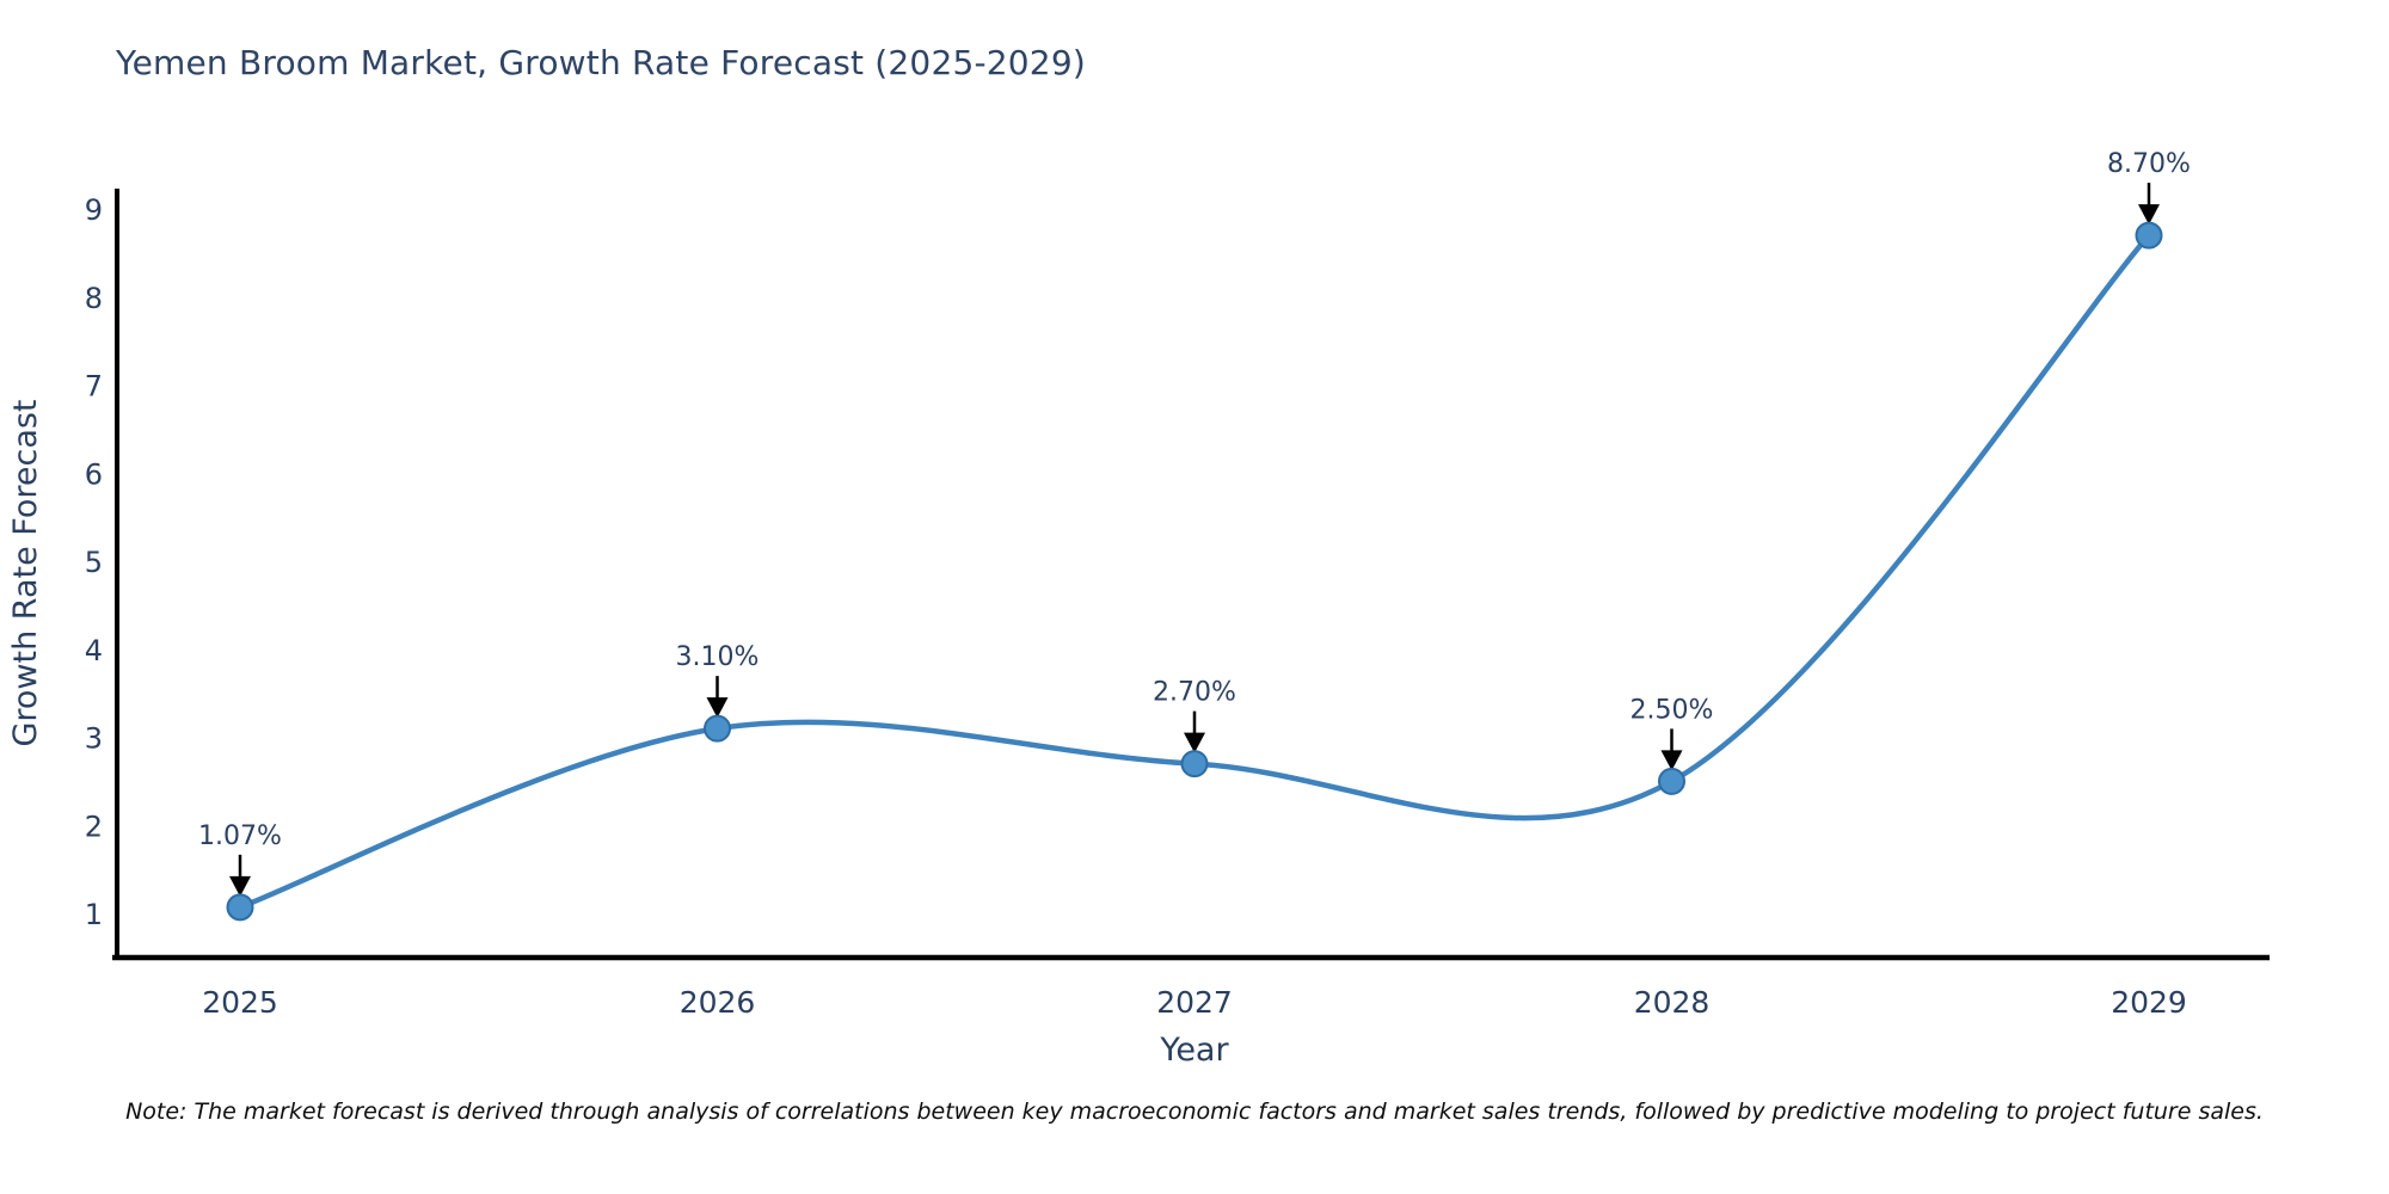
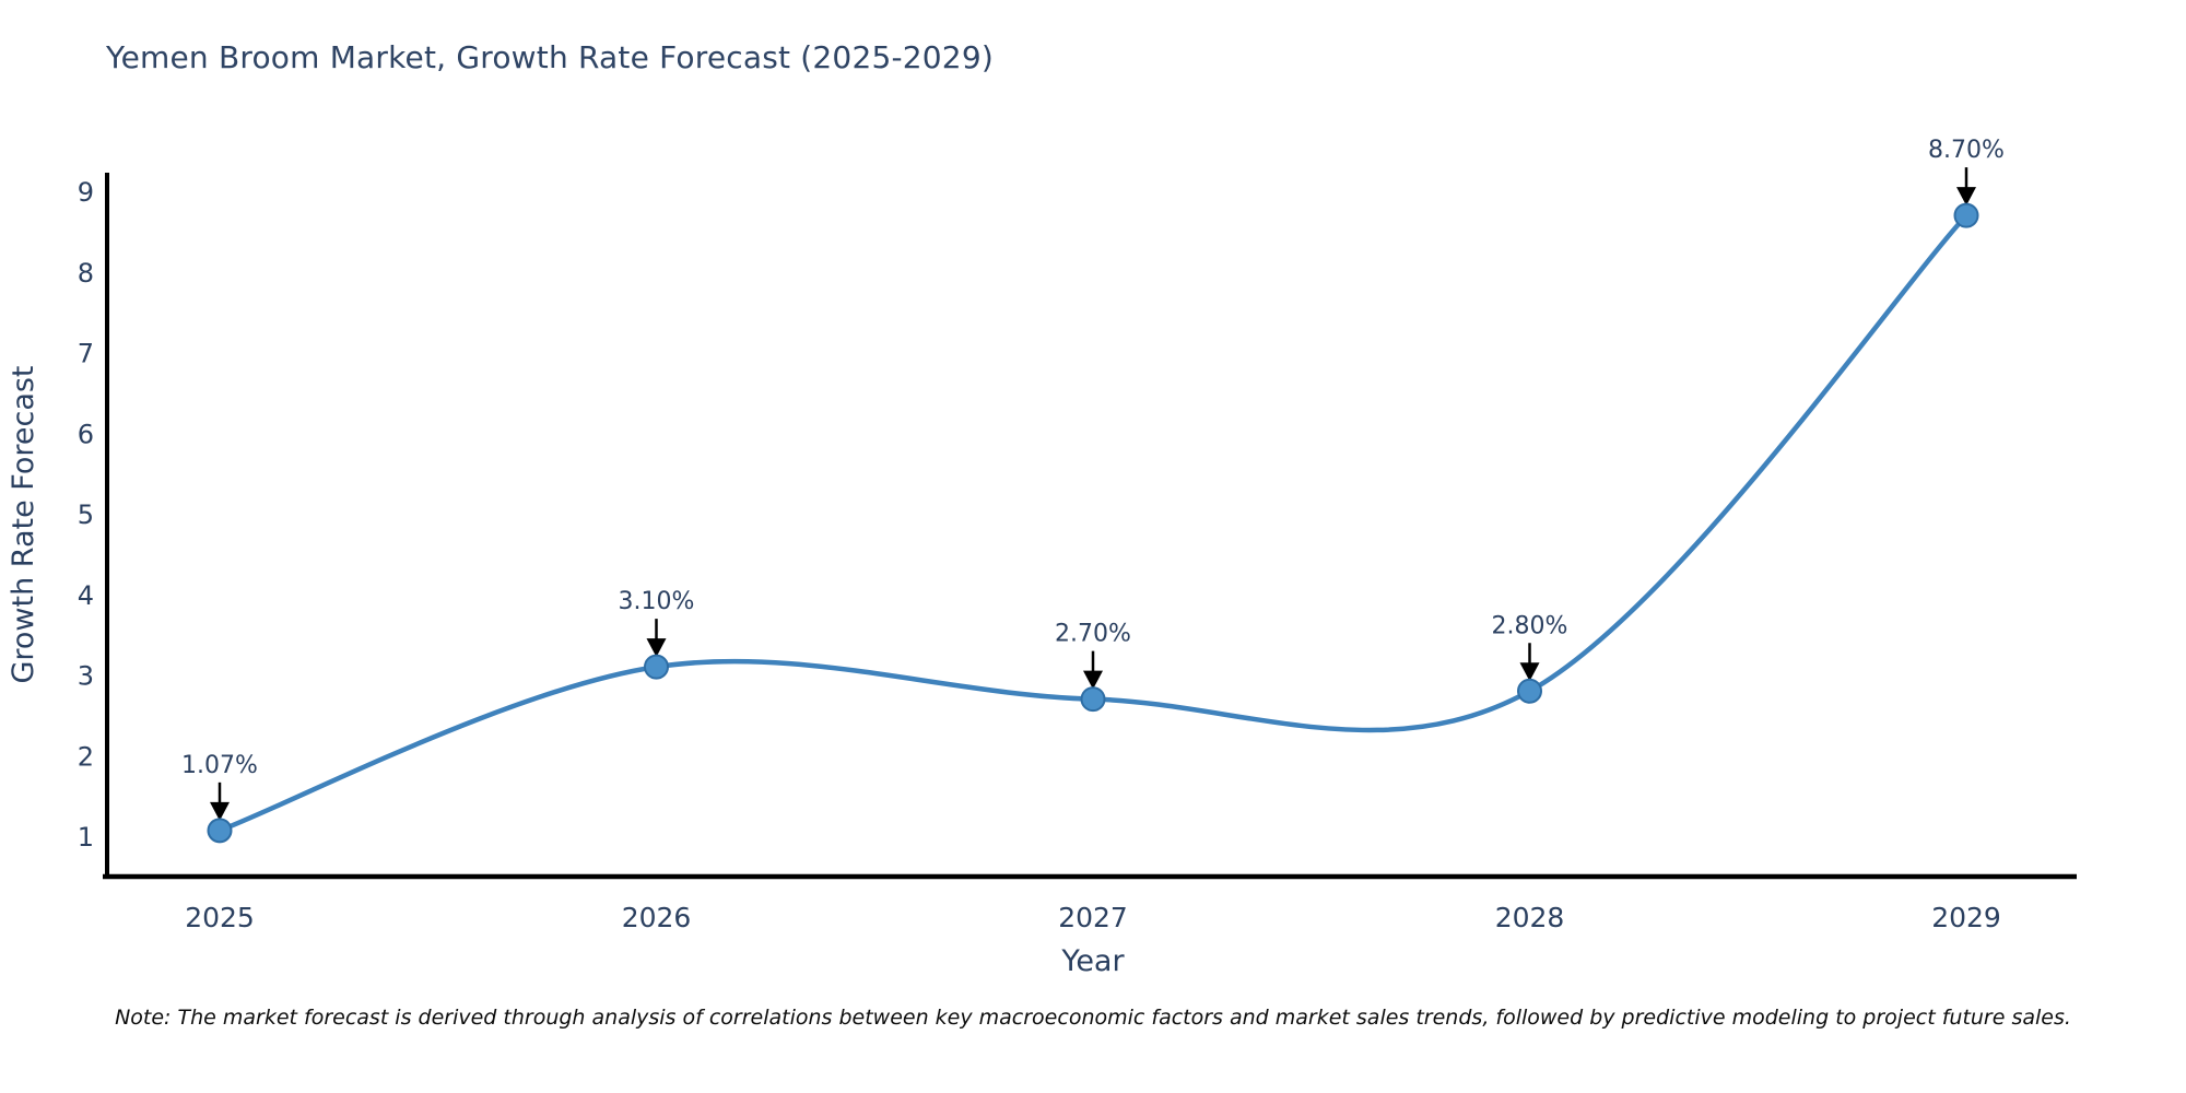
2028: 2.50% -> 2.80%
